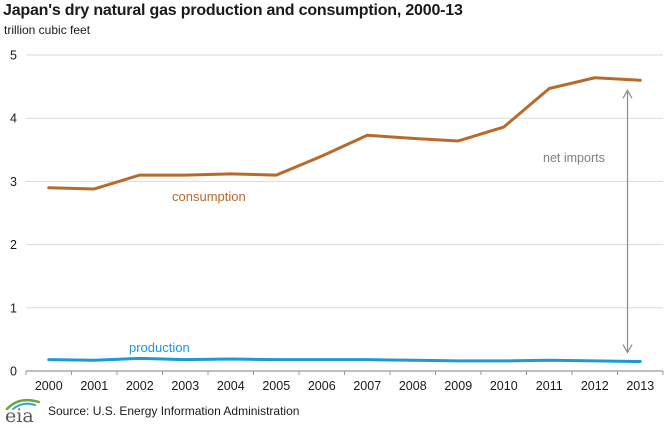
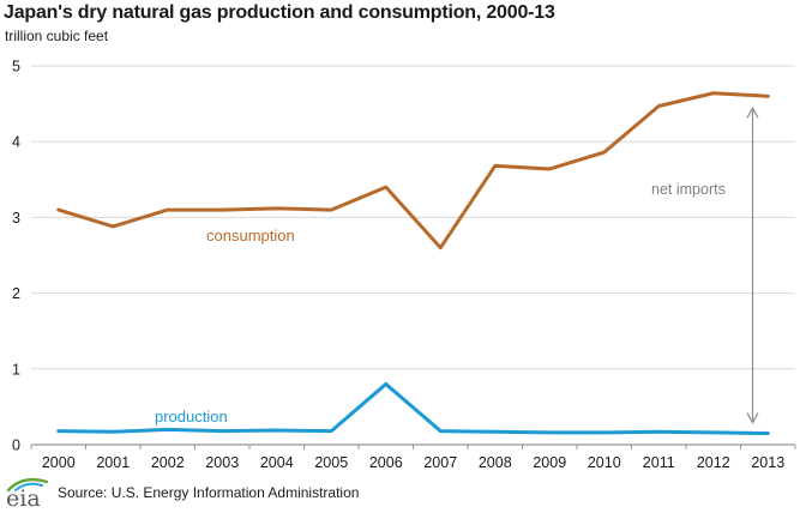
consumption/2000: 2.9 -> 3.1
production/2006: 0.2 -> 0.8
consumption/2007: 3.7 -> 2.6
